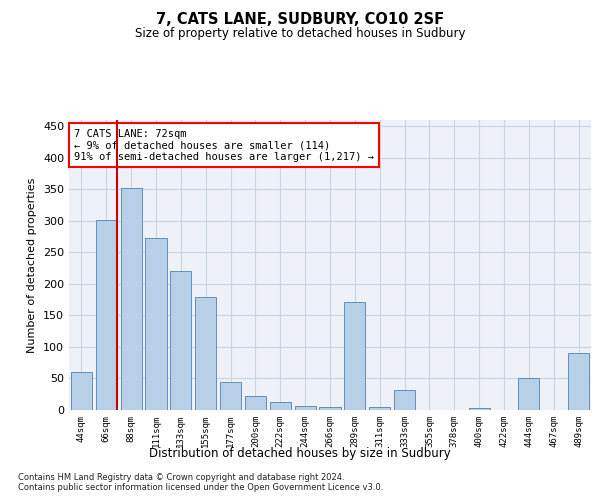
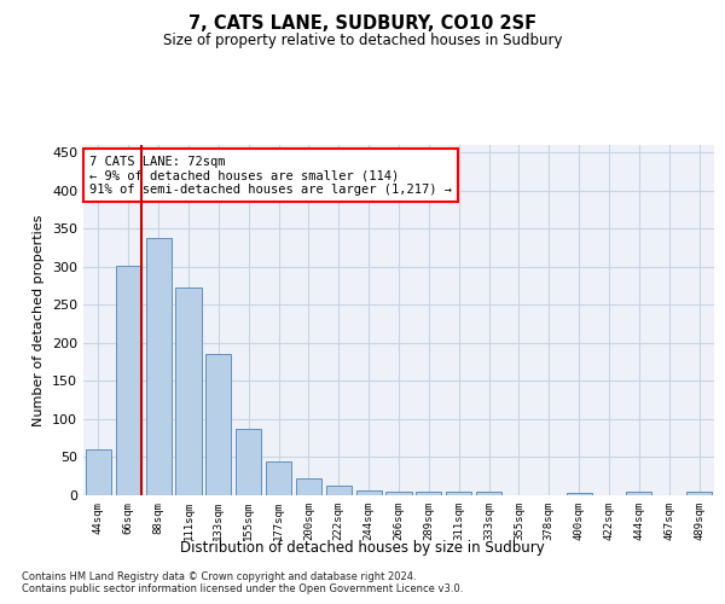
88sqm: 352 -> 338
133sqm: 220 -> 185
155sqm: 180 -> 88
289sqm: 172 -> 4
333sqm: 32 -> 4
444sqm: 50 -> 4
489sqm: 90 -> 4
